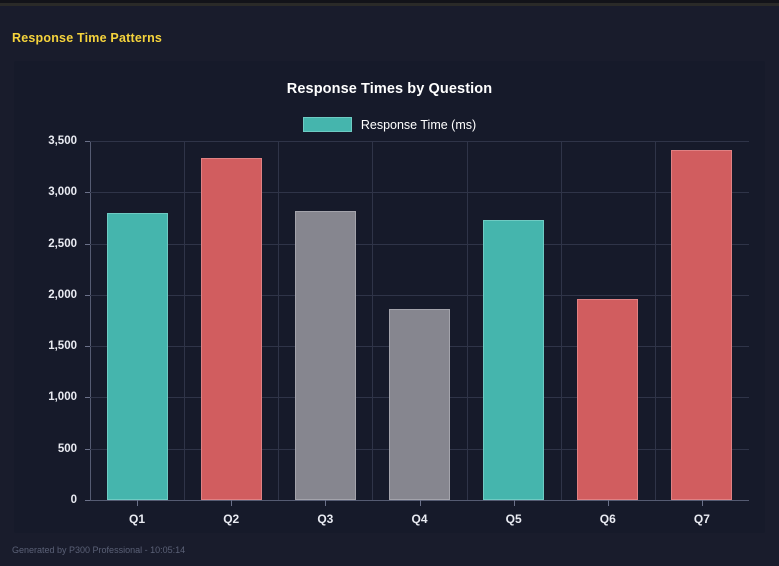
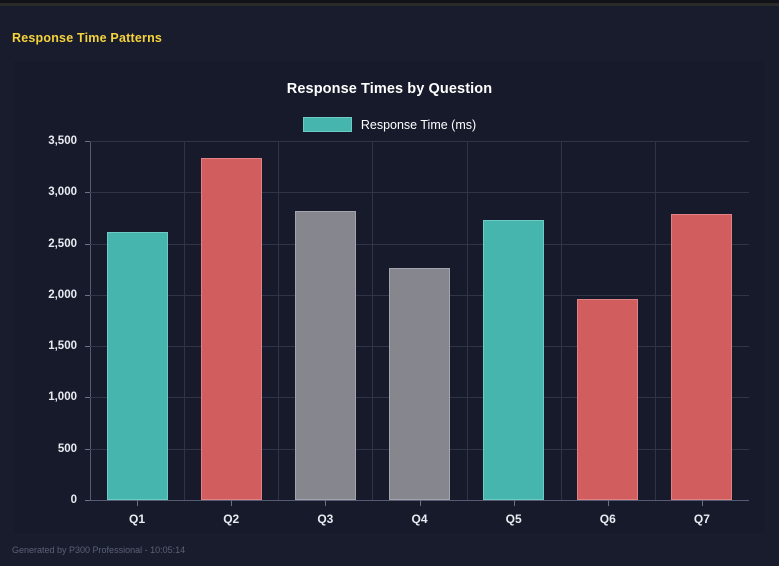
Q1: 2800 -> 2610
Q4: 1860 -> 2260
Q7: 3410 -> 2790
